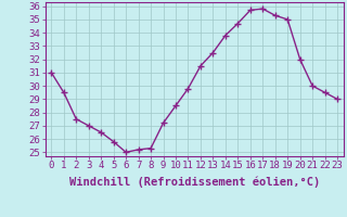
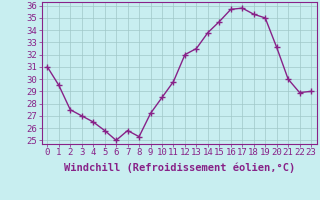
7: 25.2 -> 25.8
12: 31.5 -> 32.0
20: 32.0 -> 32.6
22: 29.5 -> 28.9
